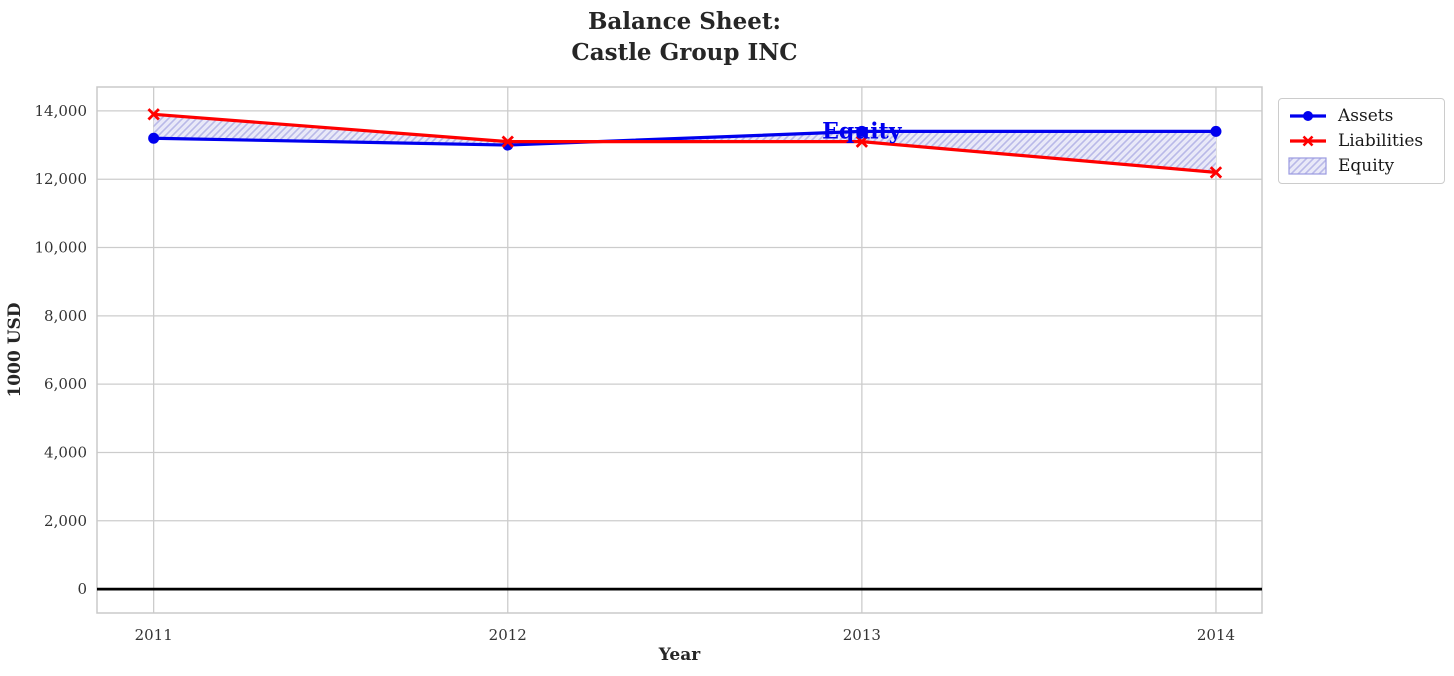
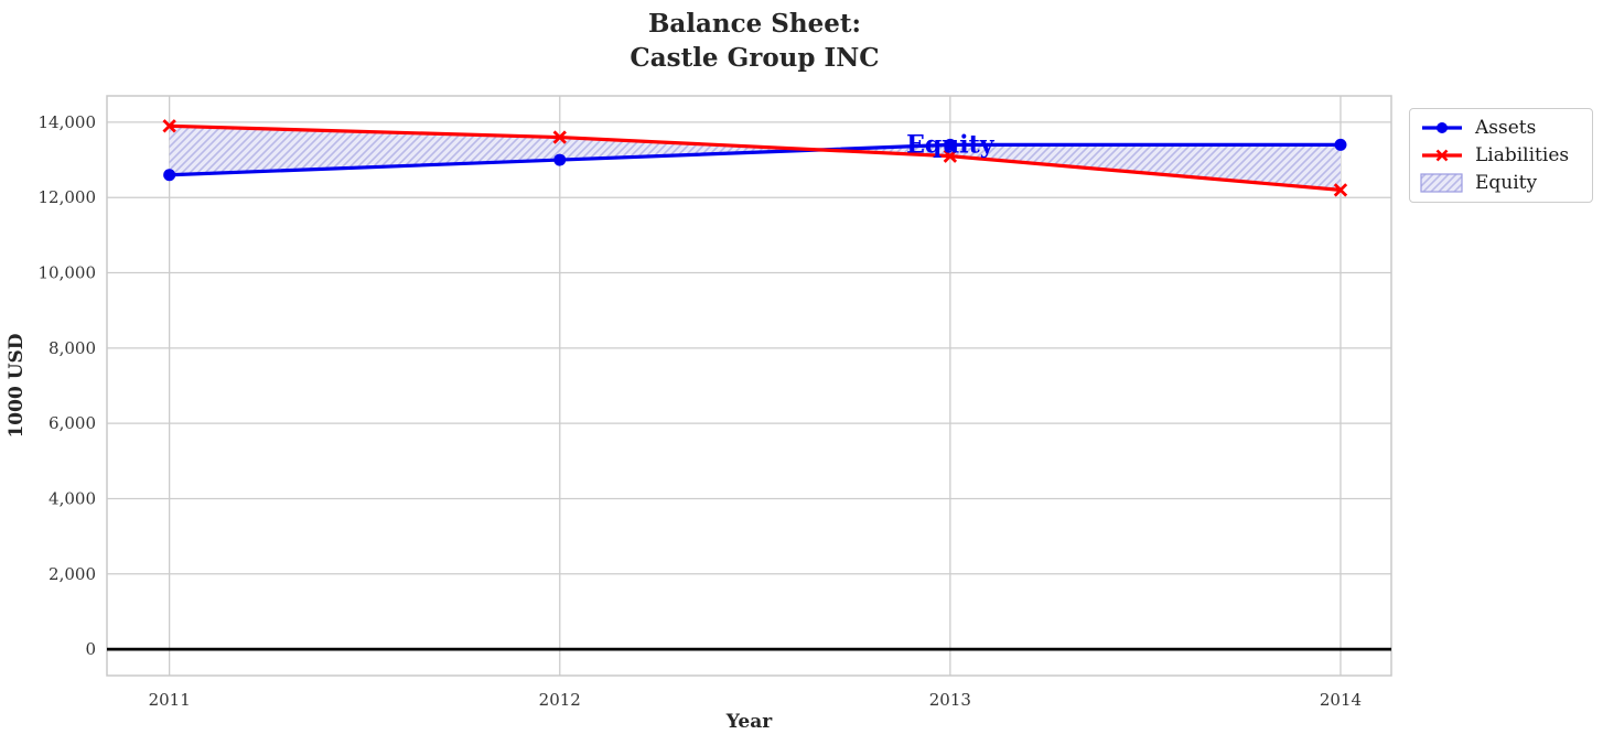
Assets/2011: 13200 -> 12600
Liabilities/2012: 13100 -> 13600
